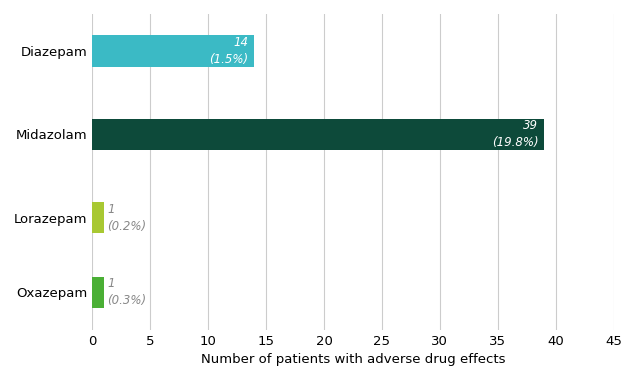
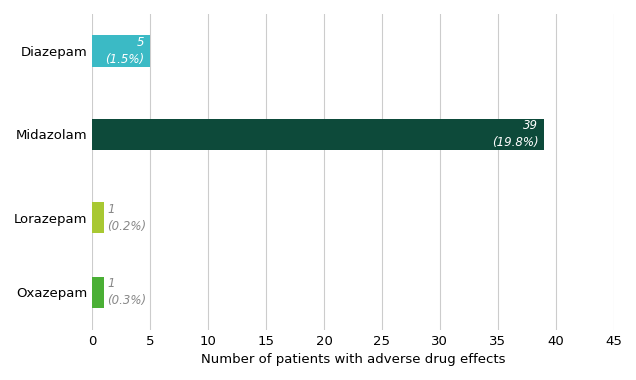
Diazepam: 14 -> 5
